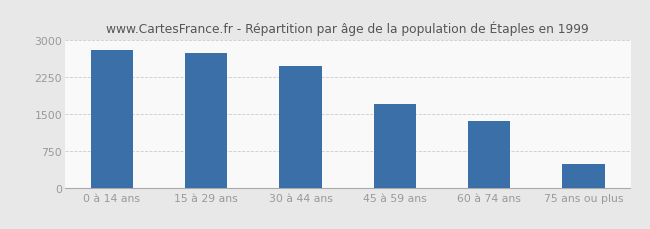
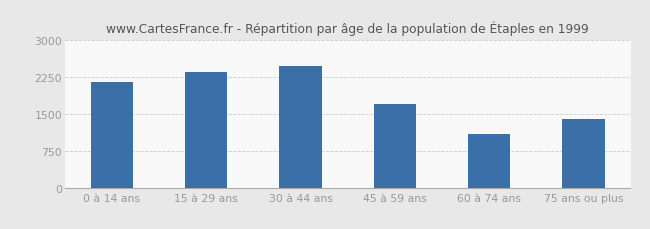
0 à 14 ans: 2800 -> 2150
15 à 29 ans: 2750 -> 2350
60 à 74 ans: 1350 -> 1100
75 ans ou plus: 480 -> 1400
